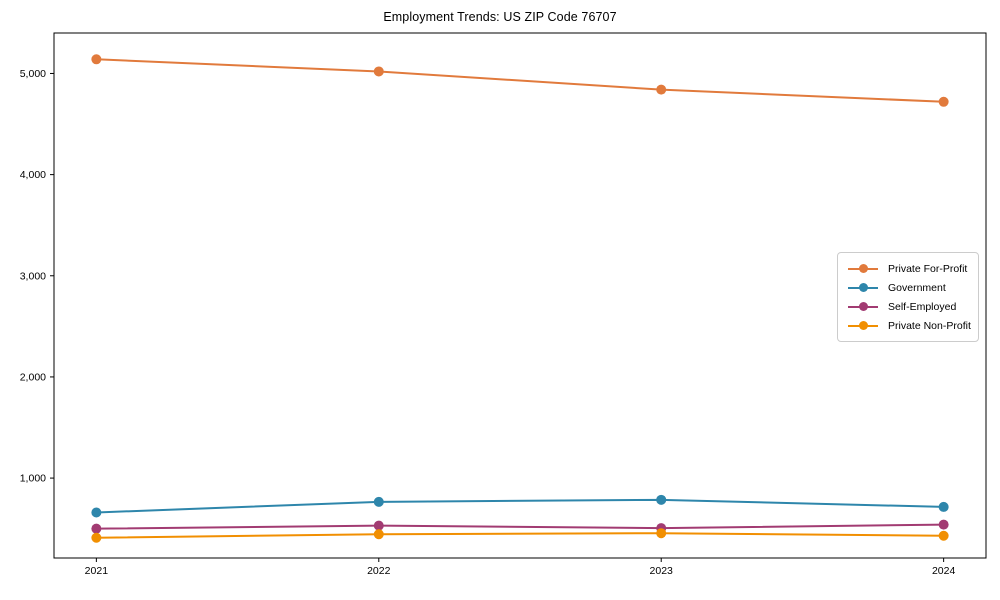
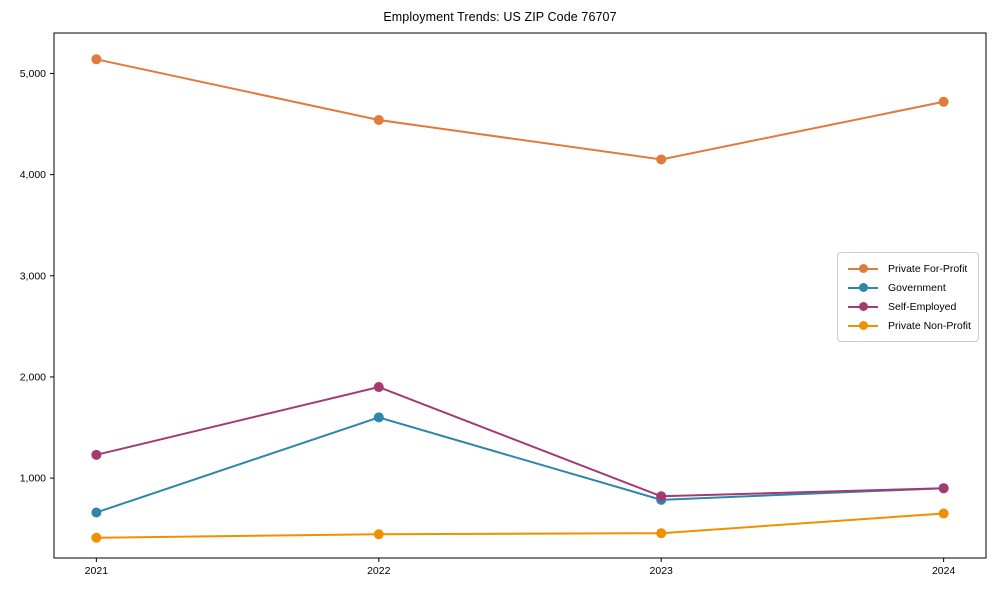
Self-Employed/2021: 500 -> 1230
Private For-Profit/2022: 5020 -> 4540
Government/2022: 760 -> 1600
Self-Employed/2022: 530 -> 1900
Private For-Profit/2023: 4840 -> 4150
Self-Employed/2023: 500 -> 820
Government/2024: 720 -> 900
Self-Employed/2024: 540 -> 900
Private Non-Profit/2024: 430 -> 650
